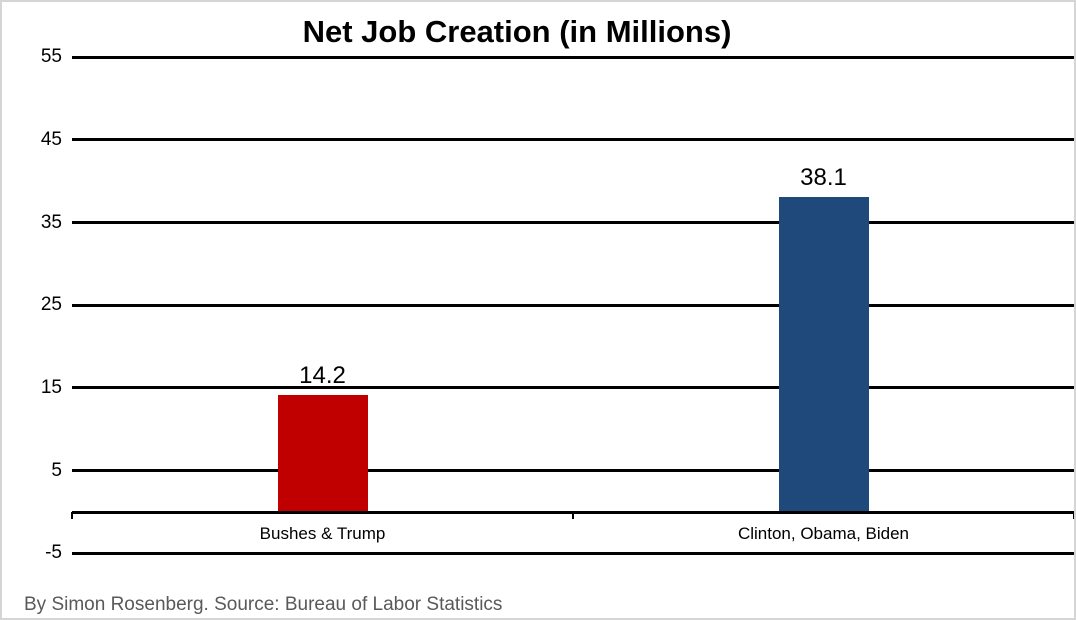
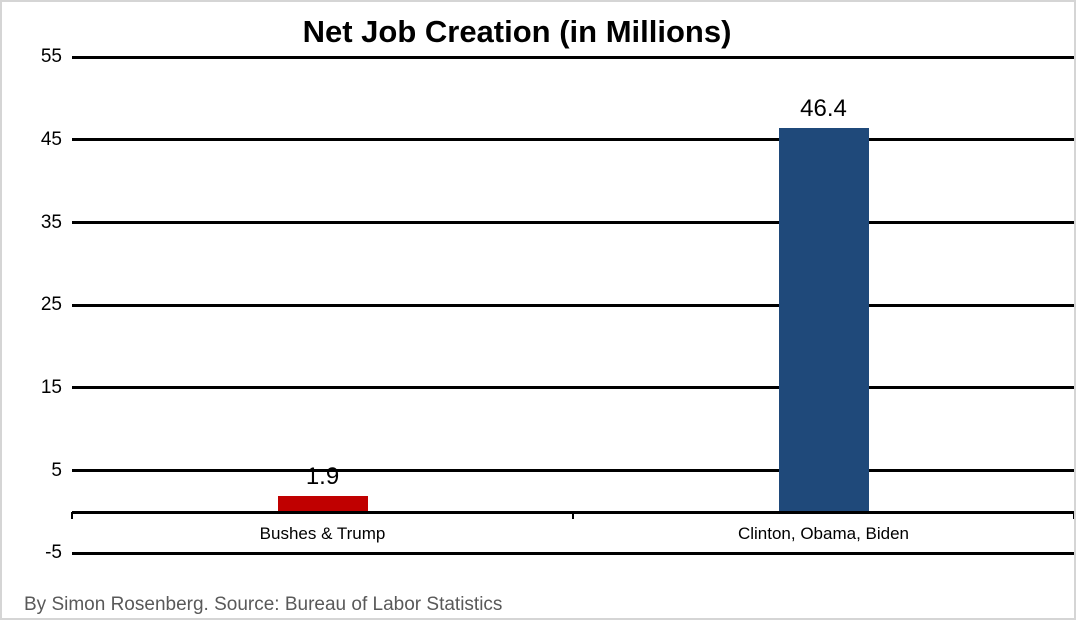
Bushes & Trump: 14.2 -> 1.9
Clinton, Obama, Biden: 38.1 -> 46.4
